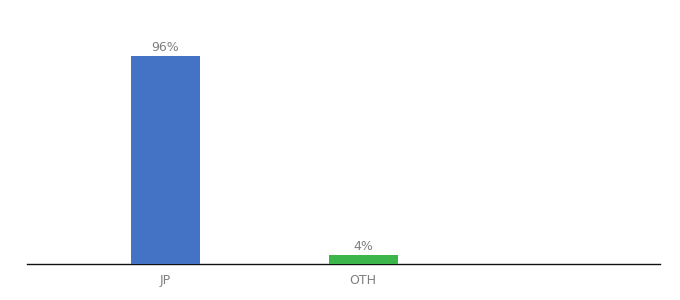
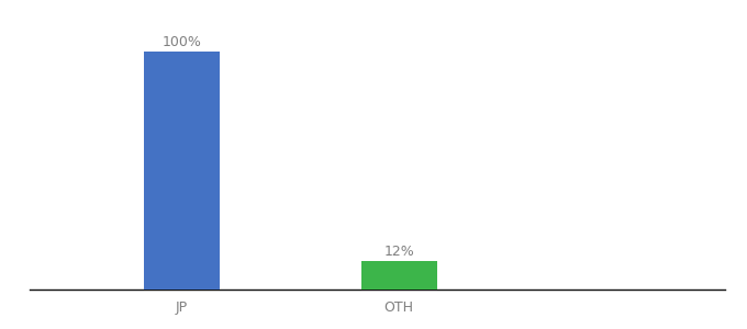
JP: 96% -> 100%
OTH: 4% -> 12%
